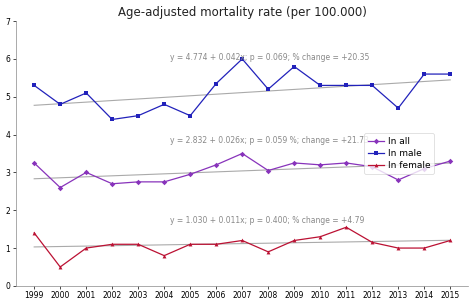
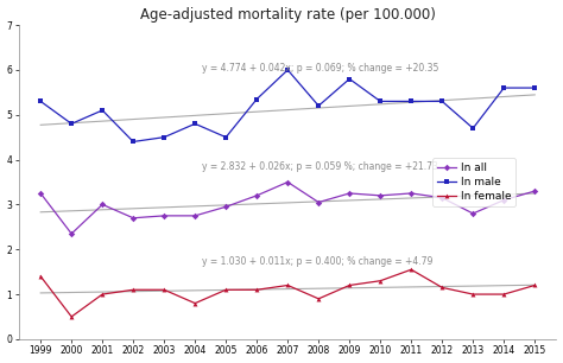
ln all/2000: 2.60 -> 2.35
